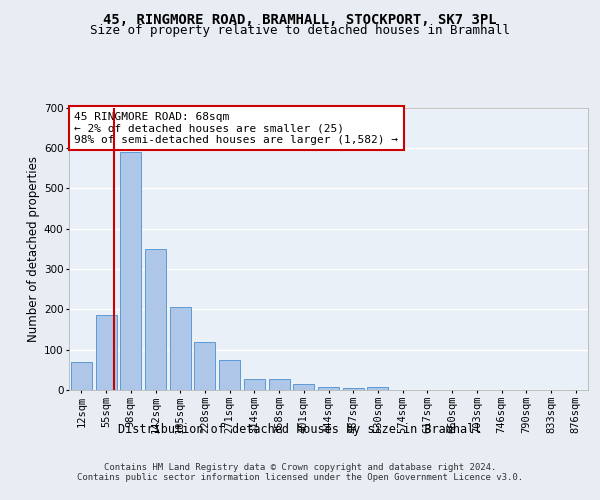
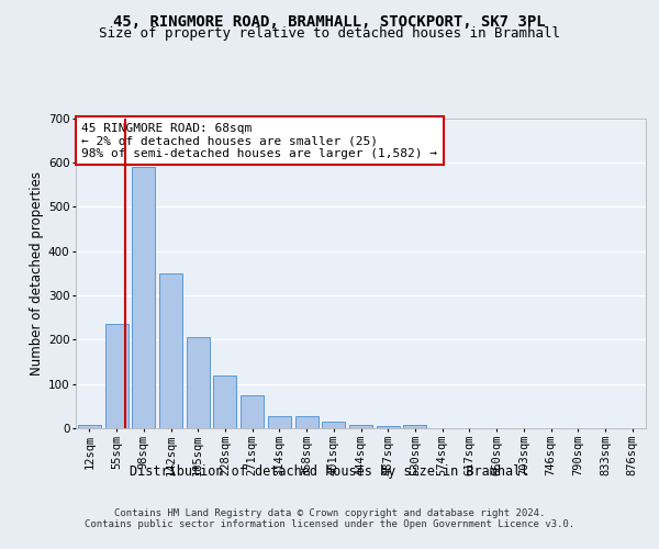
12sqm: 70 -> 8
55sqm: 185 -> 235
